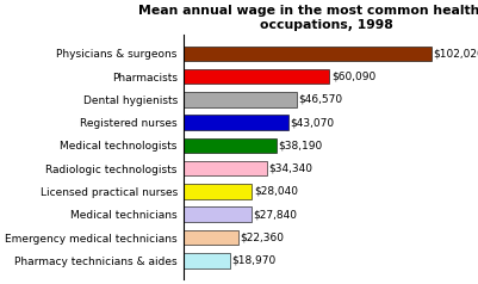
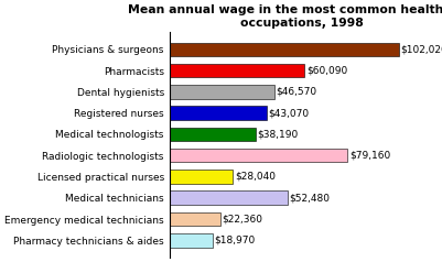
Radiologic technologists: $34,340 -> $79,160
Medical technicians: $27,840 -> $52,480
